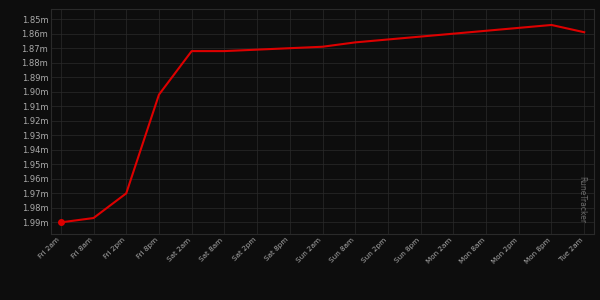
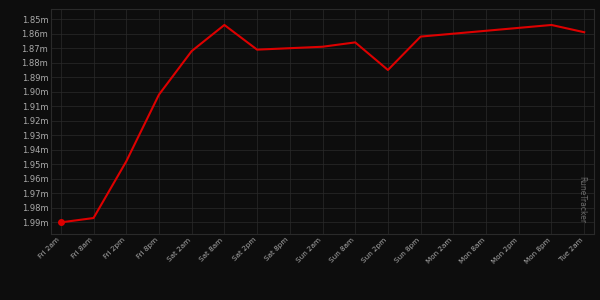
Fri 2pm: 1.970m -> 1.948m
Sat 8am: 1.872m -> 1.854m
Sun 2pm: 1.864m -> 1.885m
